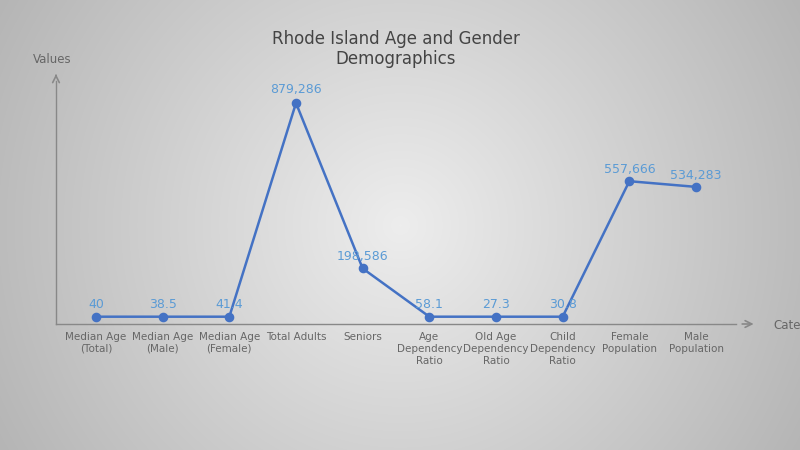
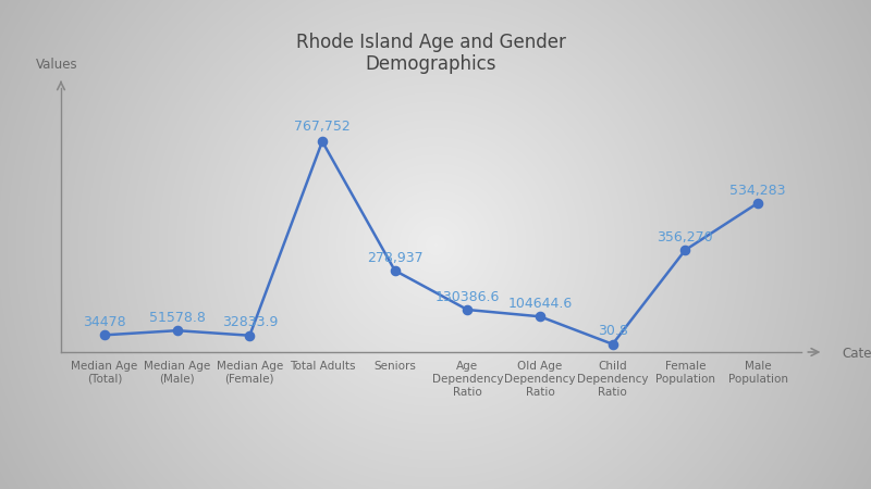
Median Age (Total): 40 -> 34478
Median Age (Male): 38.5 -> 51578.8
Median Age (Female): 41.4 -> 32833.9
Total Adults: 879,286 -> 767,752
Seniors: 198,586 -> 278,937
Age Dependency Ratio: 58.1 -> 130386.6
Old Age Dependency Ratio: 27.3 -> 104644.6
Female Population: 557,666 -> 356,270
